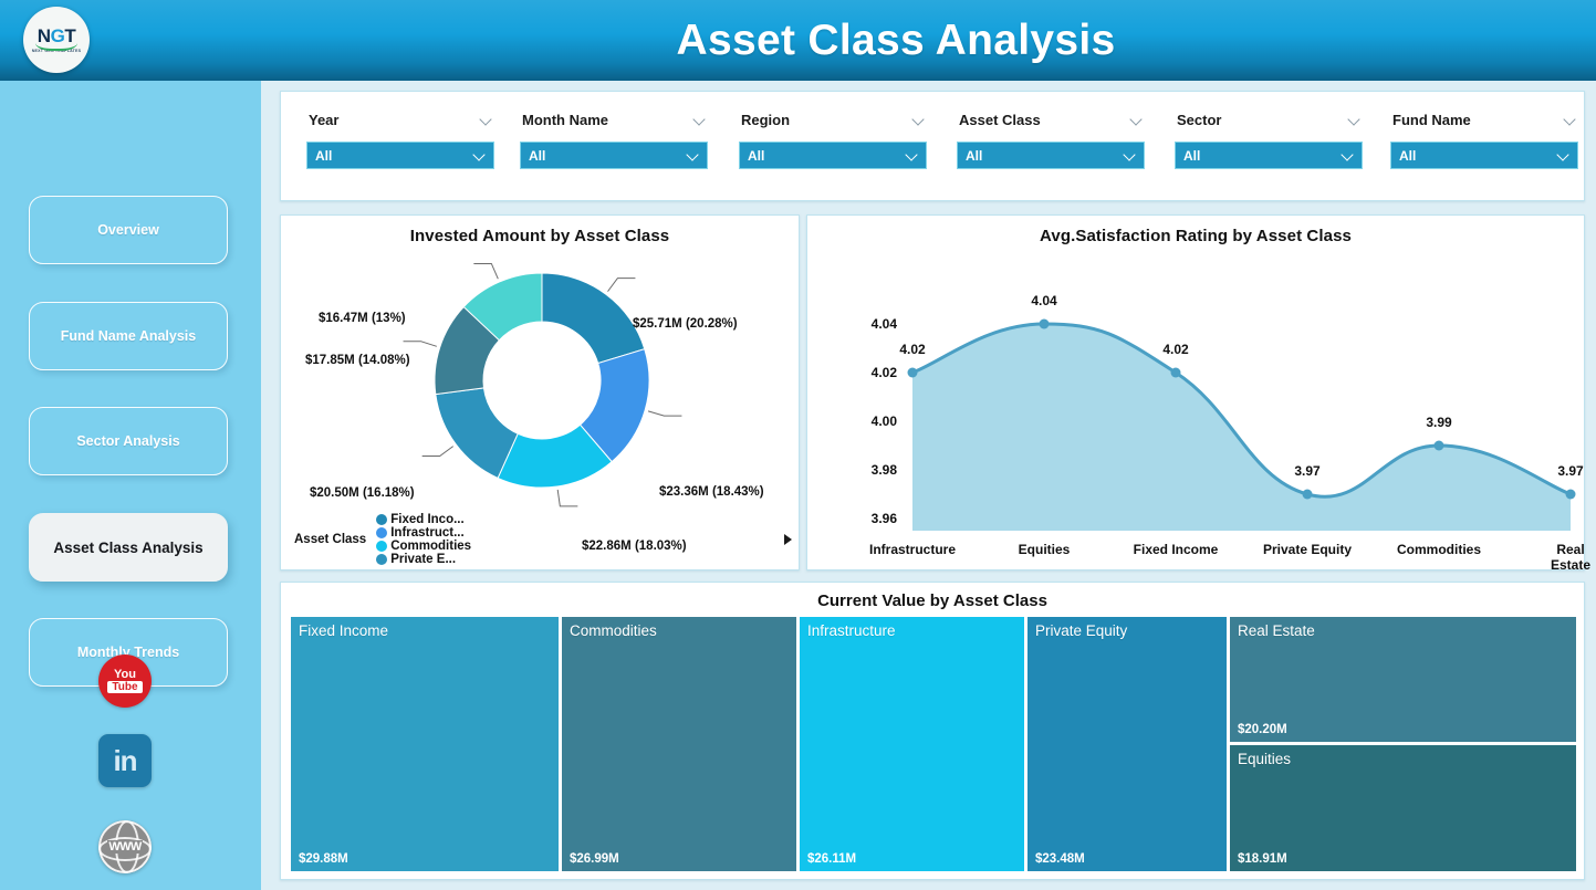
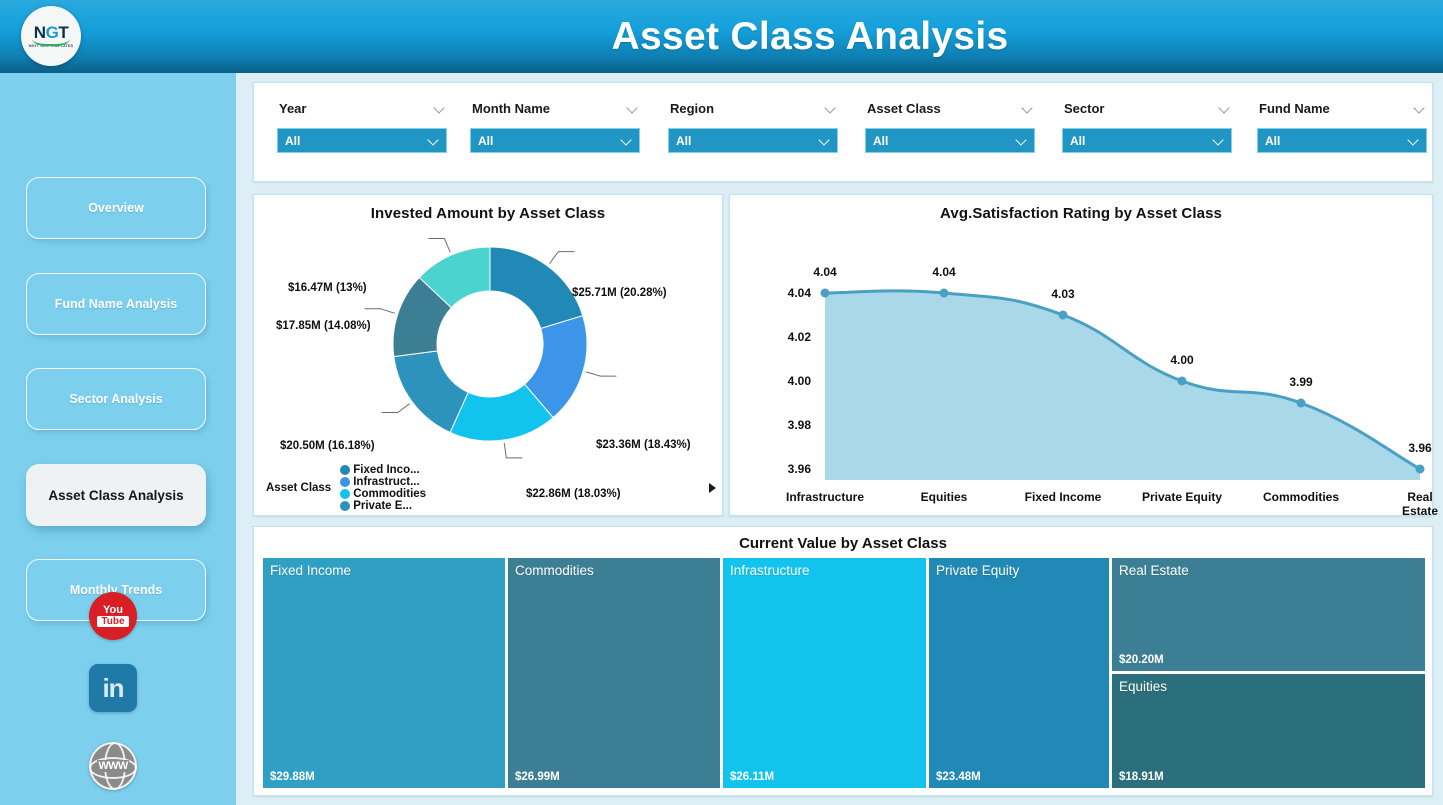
Avg.Satisfaction Rating by Asset Class/Infrastructure: 4.02 -> 4.04
Avg.Satisfaction Rating by Asset Class/Fixed Income: 4.02 -> 4.03
Avg.Satisfaction Rating by Asset Class/Private Equity: 3.97 -> 4.00
Avg.Satisfaction Rating by Asset Class/Real Estate: 3.97 -> 3.96
